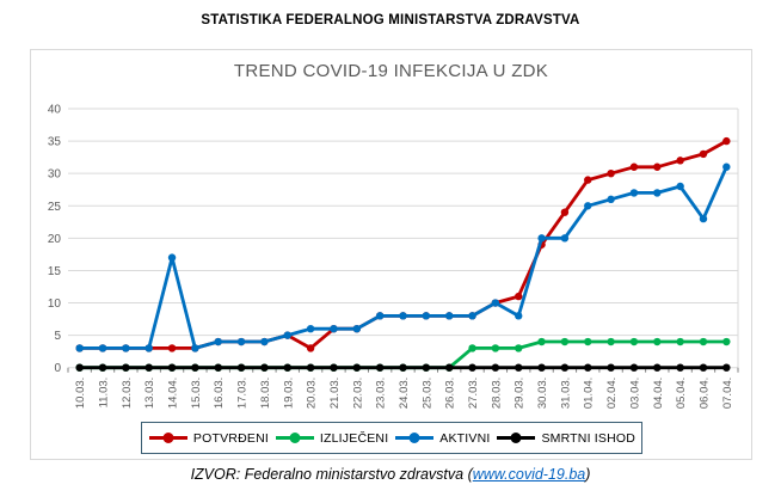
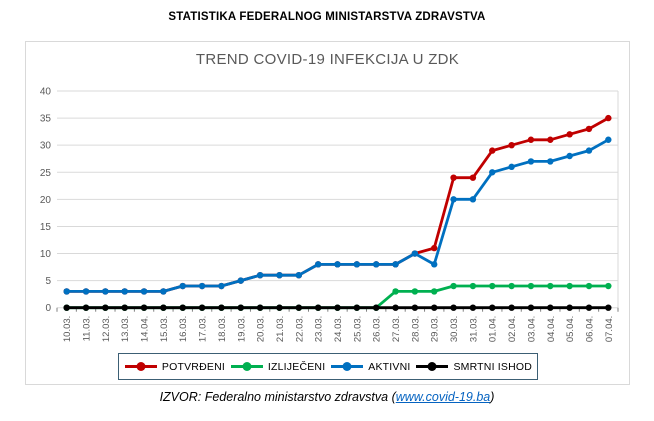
AKTIVNI/14.04.: 17 -> 3
POTVRĐENI/20.03.: 3 -> 6
POTVRĐENI/30.03.: 19 -> 24
AKTIVNI/06.04.: 23 -> 29
